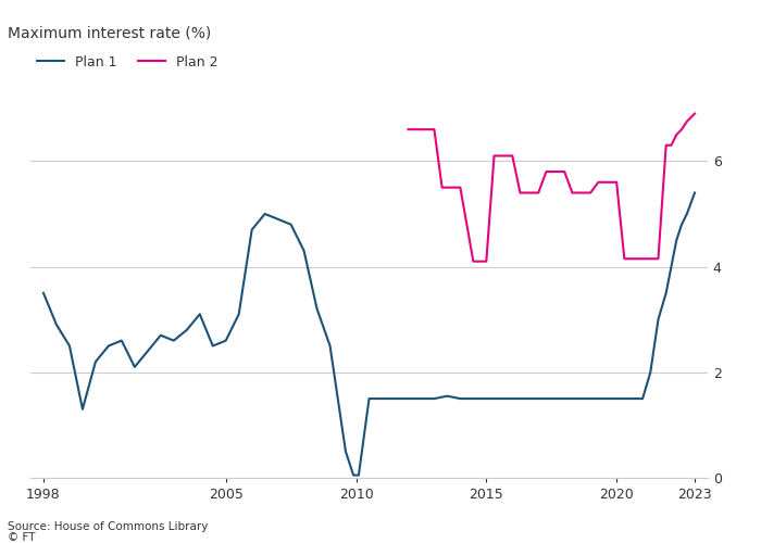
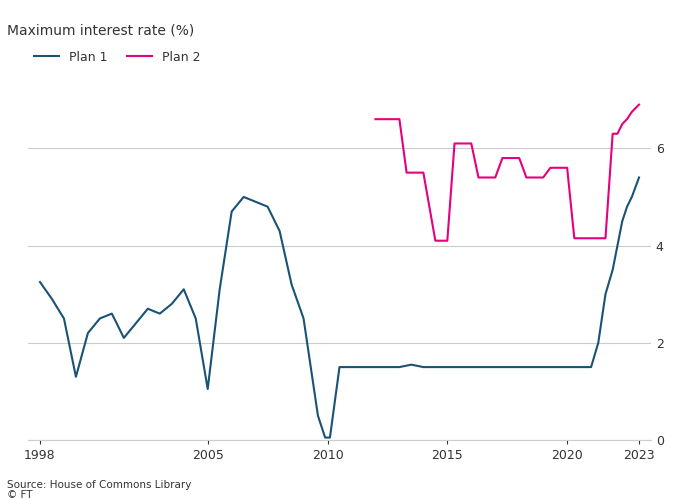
Plan 1/1998: 3.50 -> 3.25
Plan 1/2005: 2.60 -> 1.05
